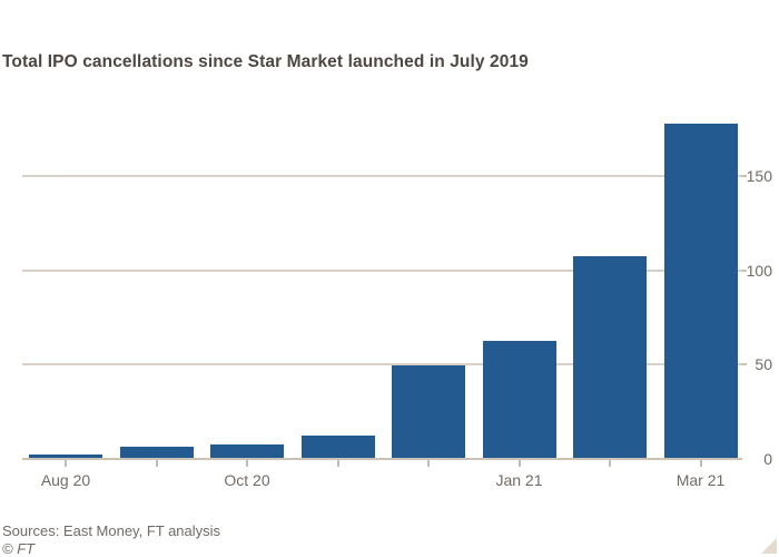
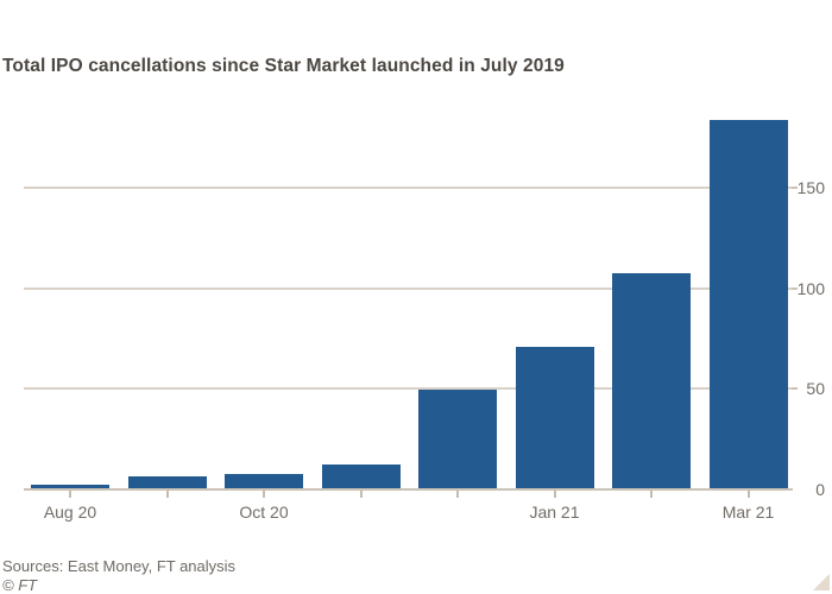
Jan 21: 62 -> 70
Mar 21: 177 -> 183
